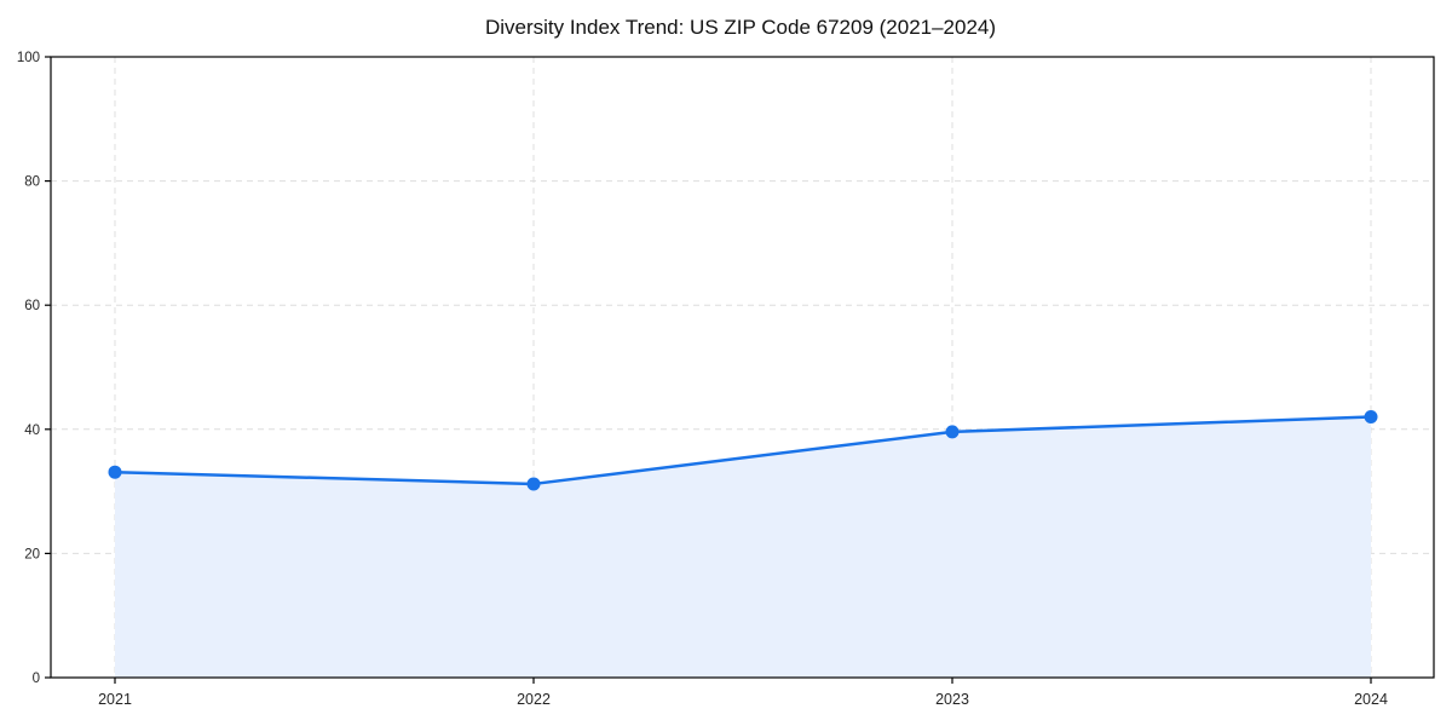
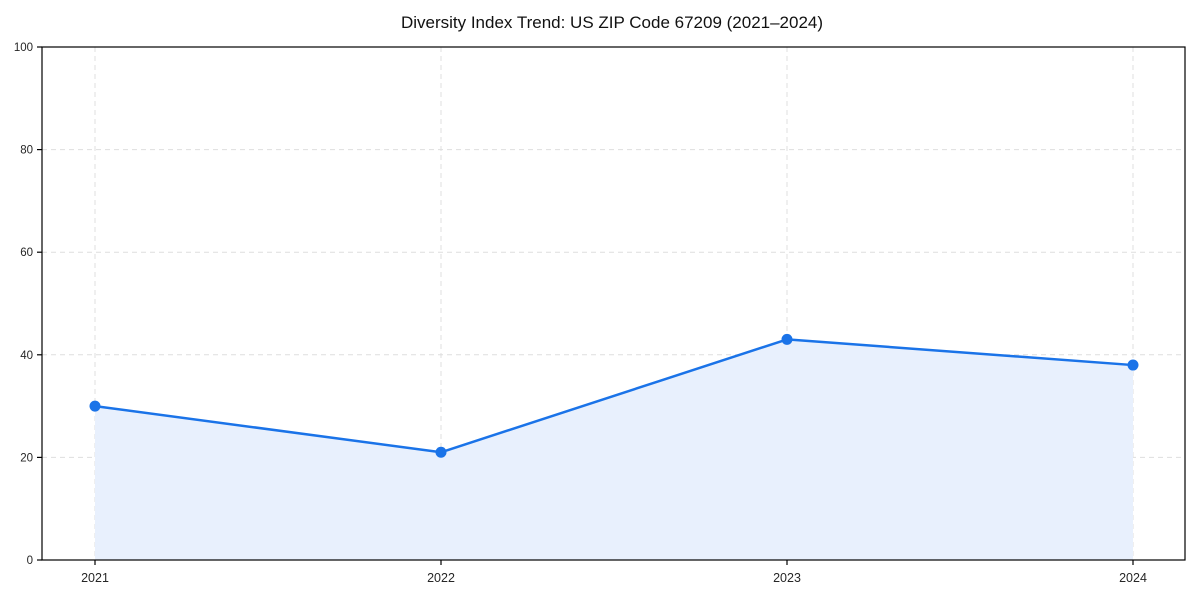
2021: 33 -> 30
2022: 31 -> 21
2023: 40 -> 43
2024: 42 -> 38
